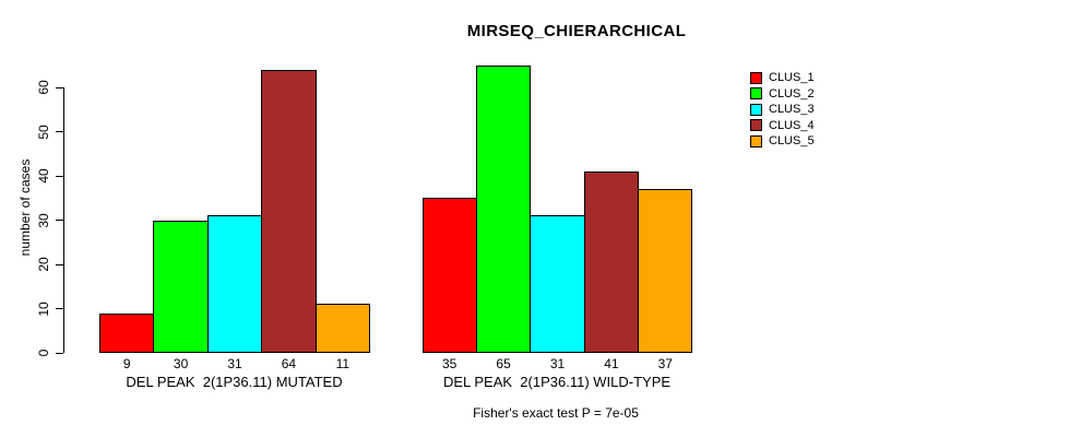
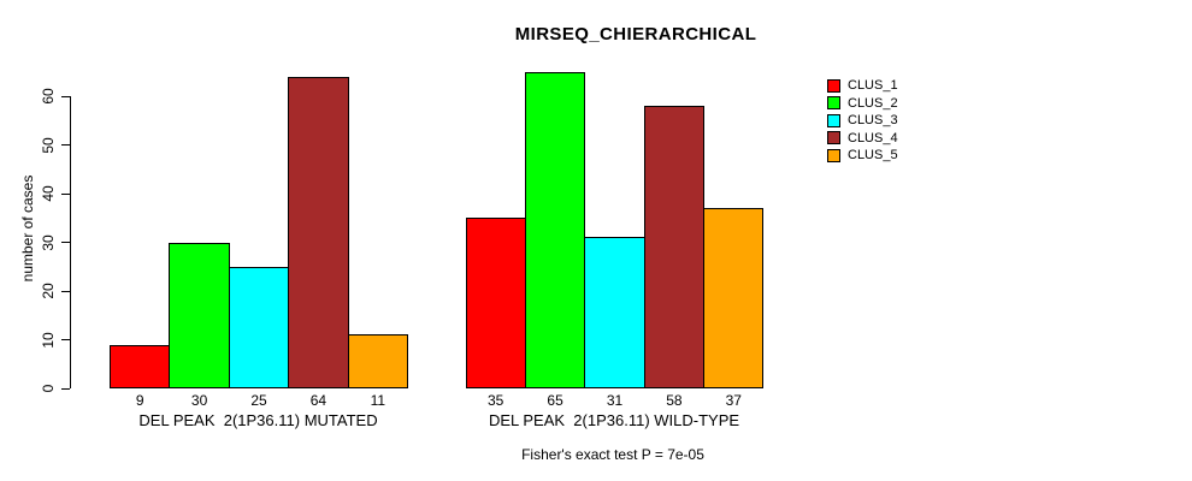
CLUS_3/DEL PEAK 2(1P36.11) MUTATED: 31 -> 25
CLUS_4/DEL PEAK 2(1P36.11) WILD-TYPE: 41 -> 58
